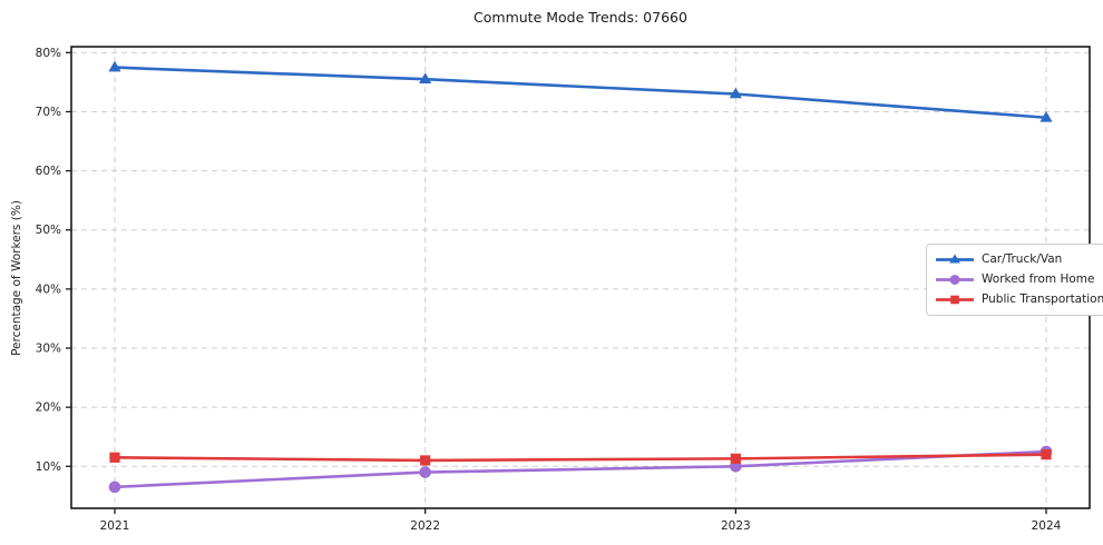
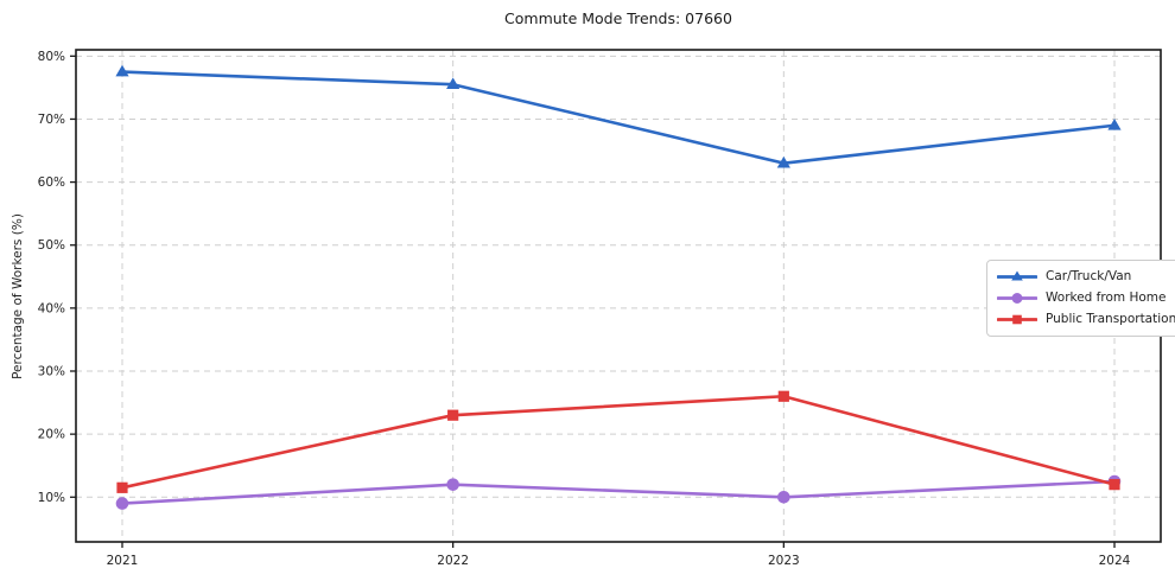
Worked from Home/2021: 6% -> 9%
Worked from Home/2022: 9% -> 12%
Public Transportation/2022: 11% -> 23%
Car/Truck/Van/2023: 73% -> 63%
Public Transportation/2023: 11% -> 26%
